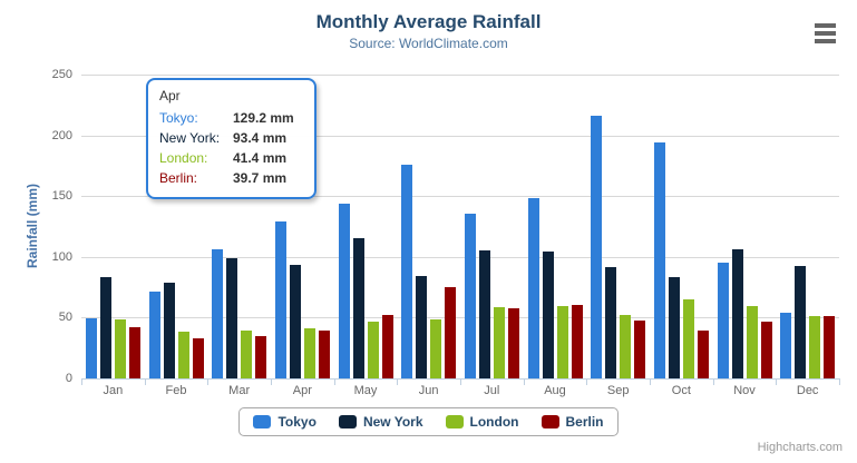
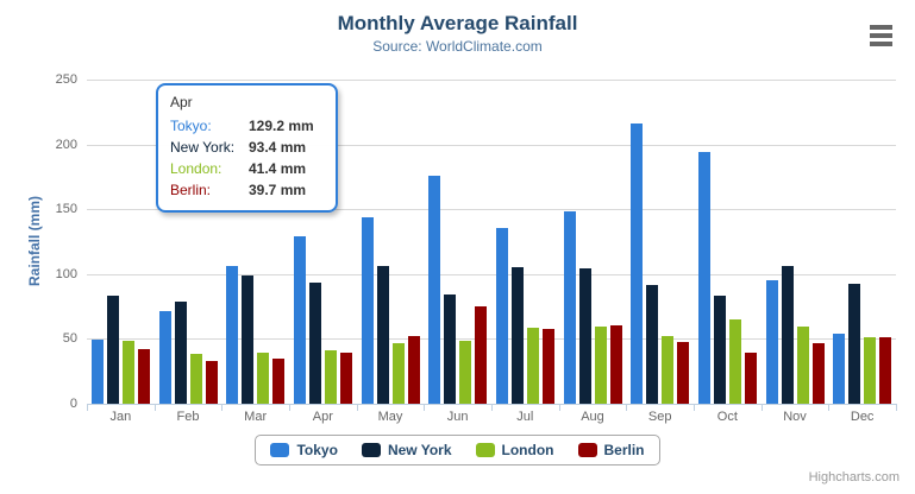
New York/May: 115 -> 106
